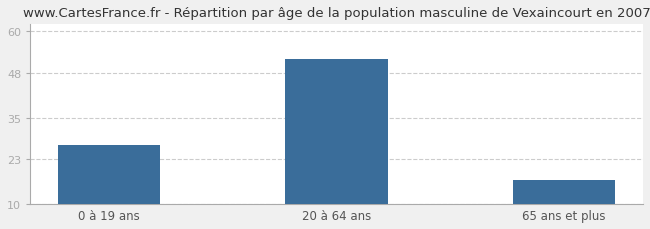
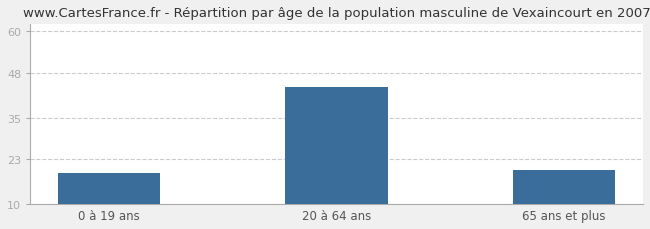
0 à 19 ans: 27 -> 19
20 à 64 ans: 52 -> 44
65 ans et plus: 17 -> 20
